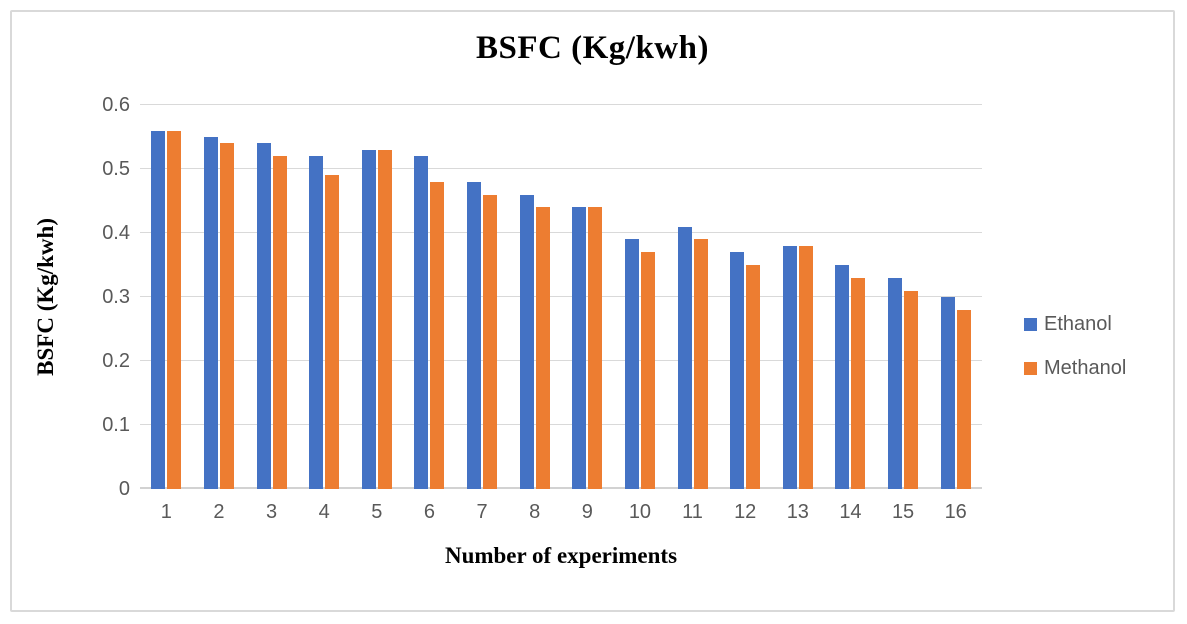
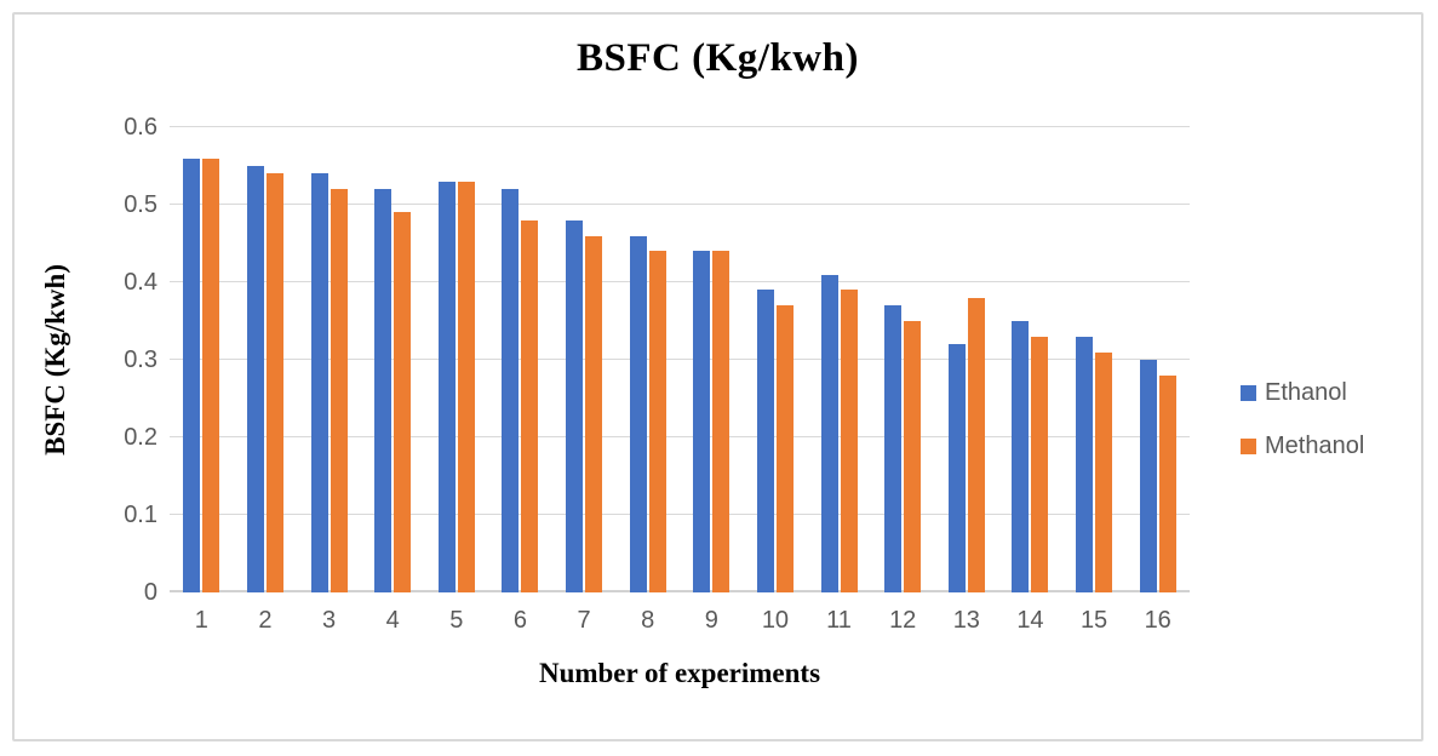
Ethanol/13: 0.38 -> 0.32
